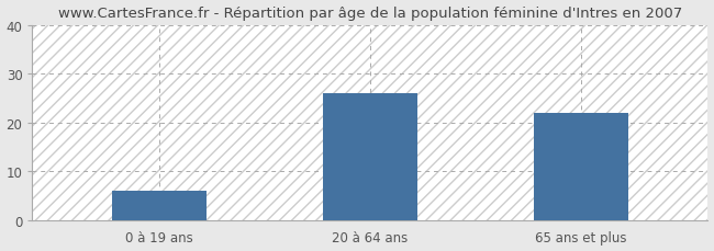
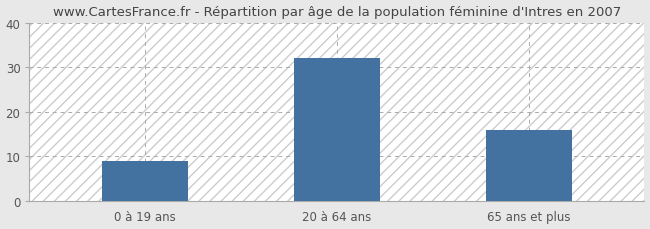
0 à 19 ans: 6 -> 9
20 à 64 ans: 26 -> 32
65 ans et plus: 22 -> 16
